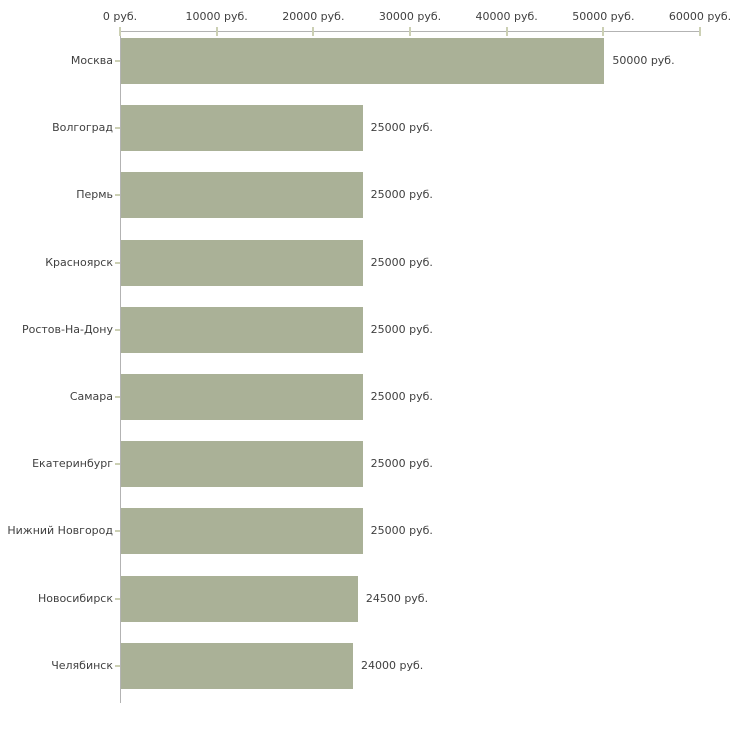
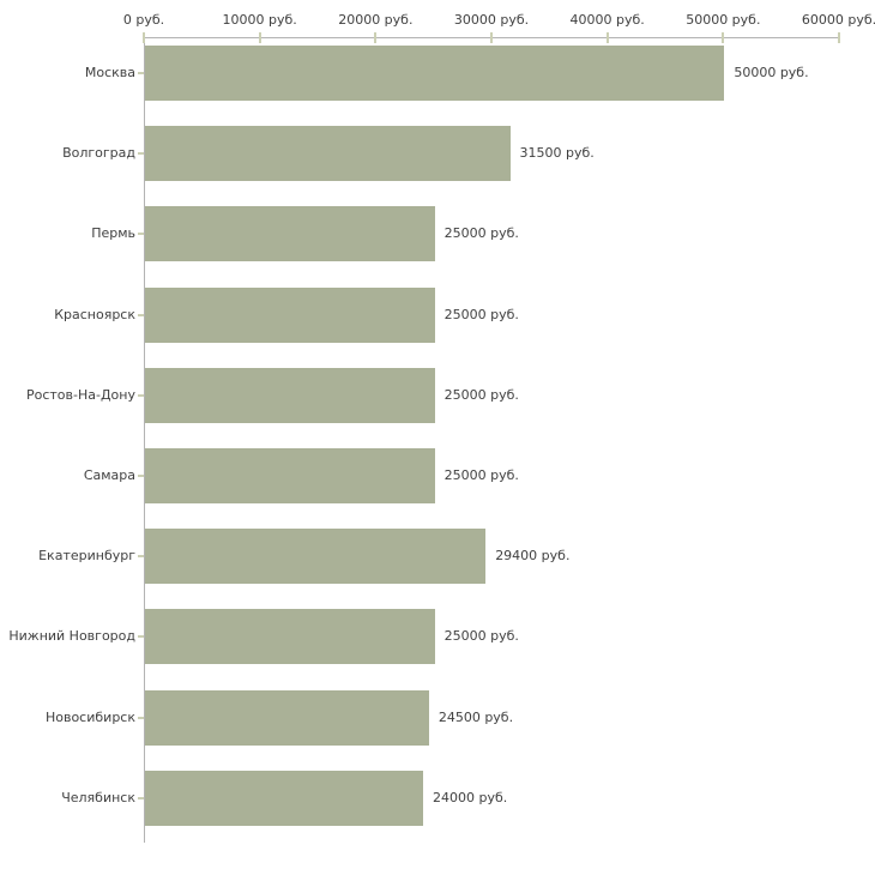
Волгоград: 25000 -> 31500
Екатеринбург: 25000 -> 29400
